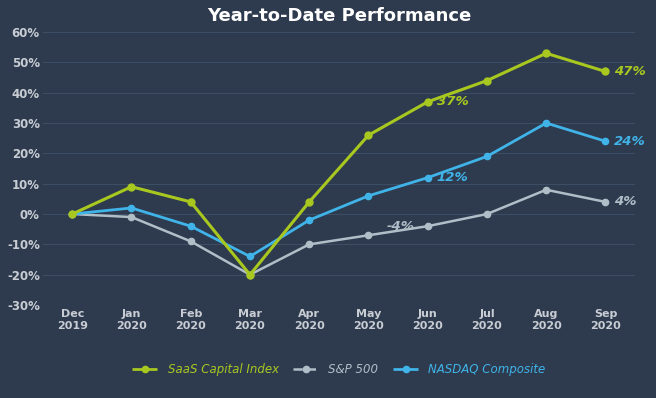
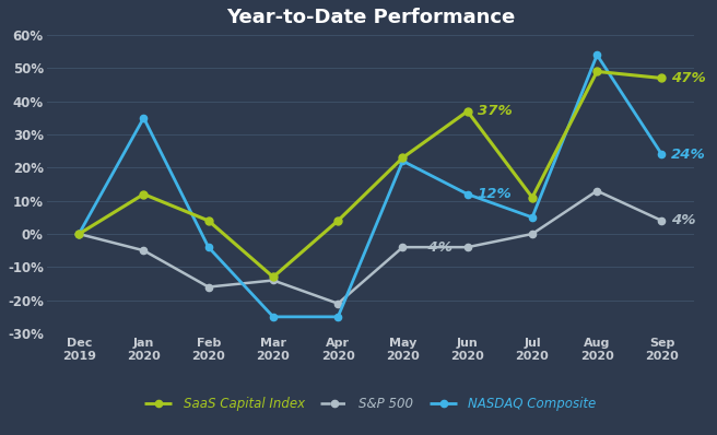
SaaS Capital Index/Jan 2020: 9% -> 12%
S&P 500/Jan 2020: -1% -> -5%
NASDAQ Composite/Jan 2020: 2% -> 35%
S&P 500/Feb 2020: -9% -> -16%
SaaS Capital Index/Mar 2020: -20% -> -13%
S&P 500/Mar 2020: -20% -> -14%
NASDAQ Composite/Mar 2020: -14% -> -25%
S&P 500/Apr 2020: -10% -> -21%
NASDAQ Composite/Apr 2020: -2% -> -25%
SaaS Capital Index/May 2020: 26% -> 23%
S&P 500/May 2020: -7% -> -4%
NASDAQ Composite/May 2020: 6% -> 22%
SaaS Capital Index/Jul 2020: 44% -> 11%
NASDAQ Composite/Jul 2020: 19% -> 5%
SaaS Capital Index/Aug 2020: 53% -> 49%
S&P 500/Aug 2020: 8% -> 13%
NASDAQ Composite/Aug 2020: 30% -> 54%
